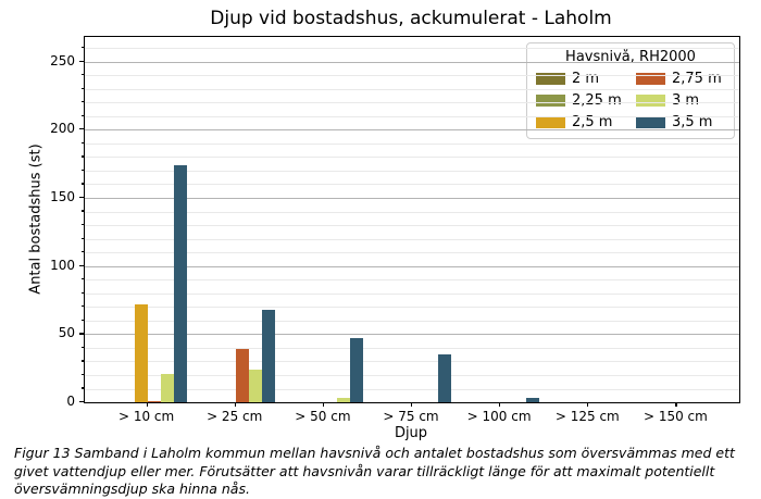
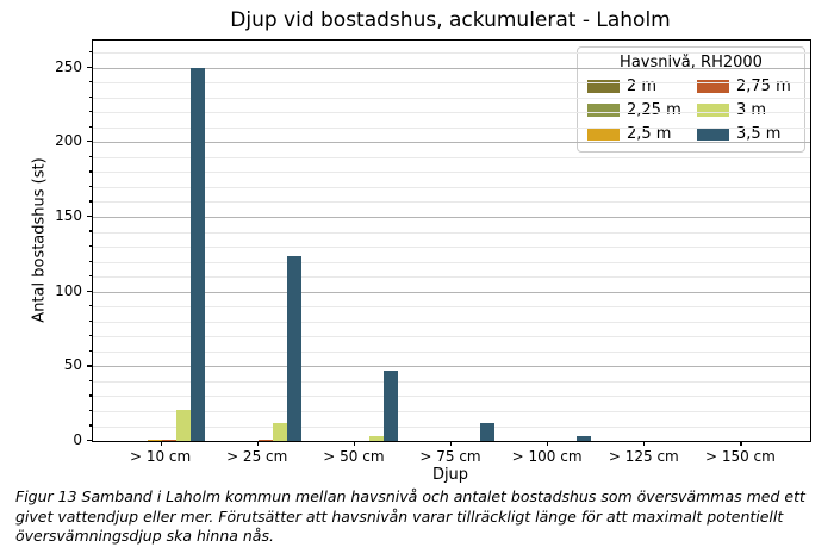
2,5 m/> 10 cm: 72 -> 1
3,5 m/> 10 cm: 174 -> 250
2,75 m/> 25 cm: 39 -> 1
3 m/> 25 cm: 24 -> 12
3,5 m/> 25 cm: 68 -> 124
3,5 m/> 75 cm: 35 -> 12
